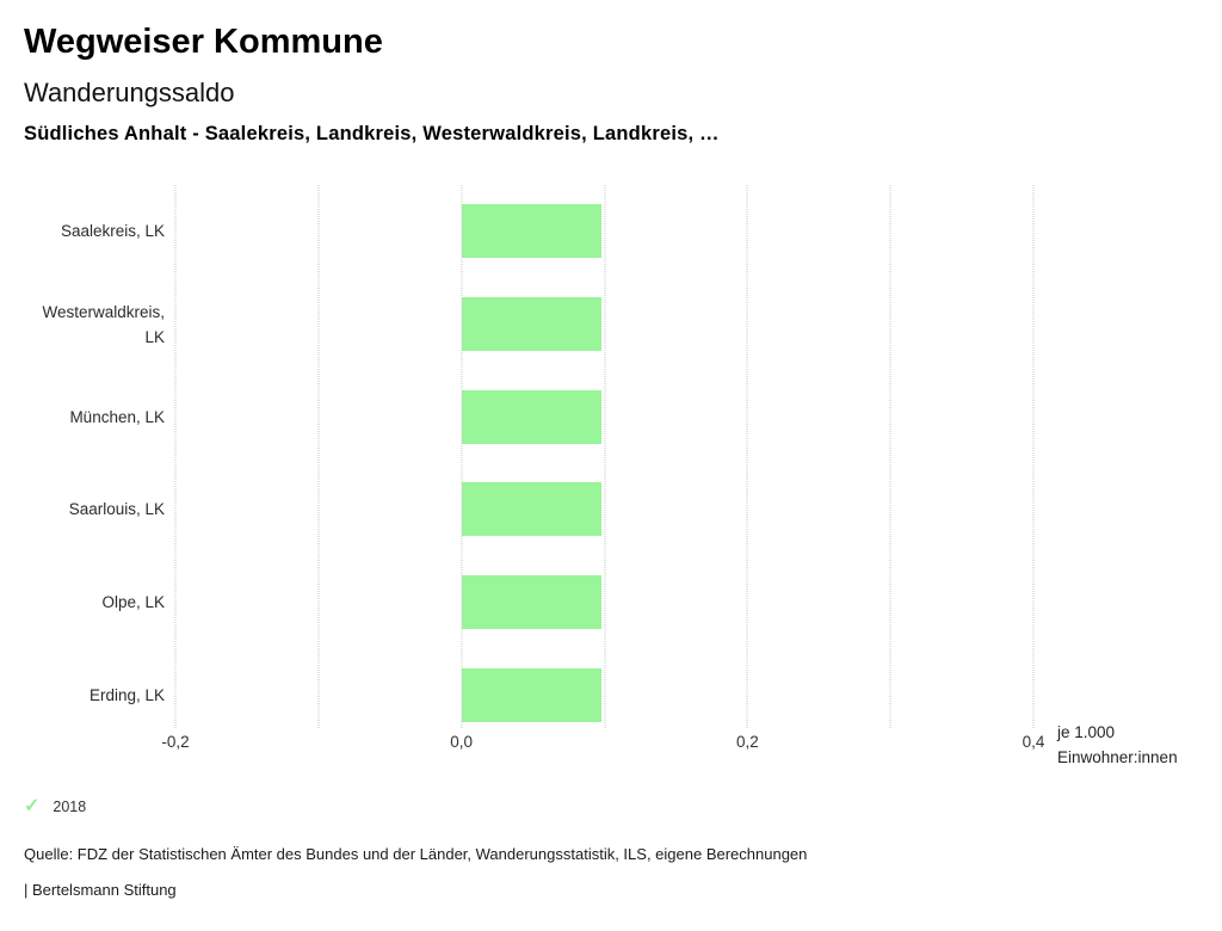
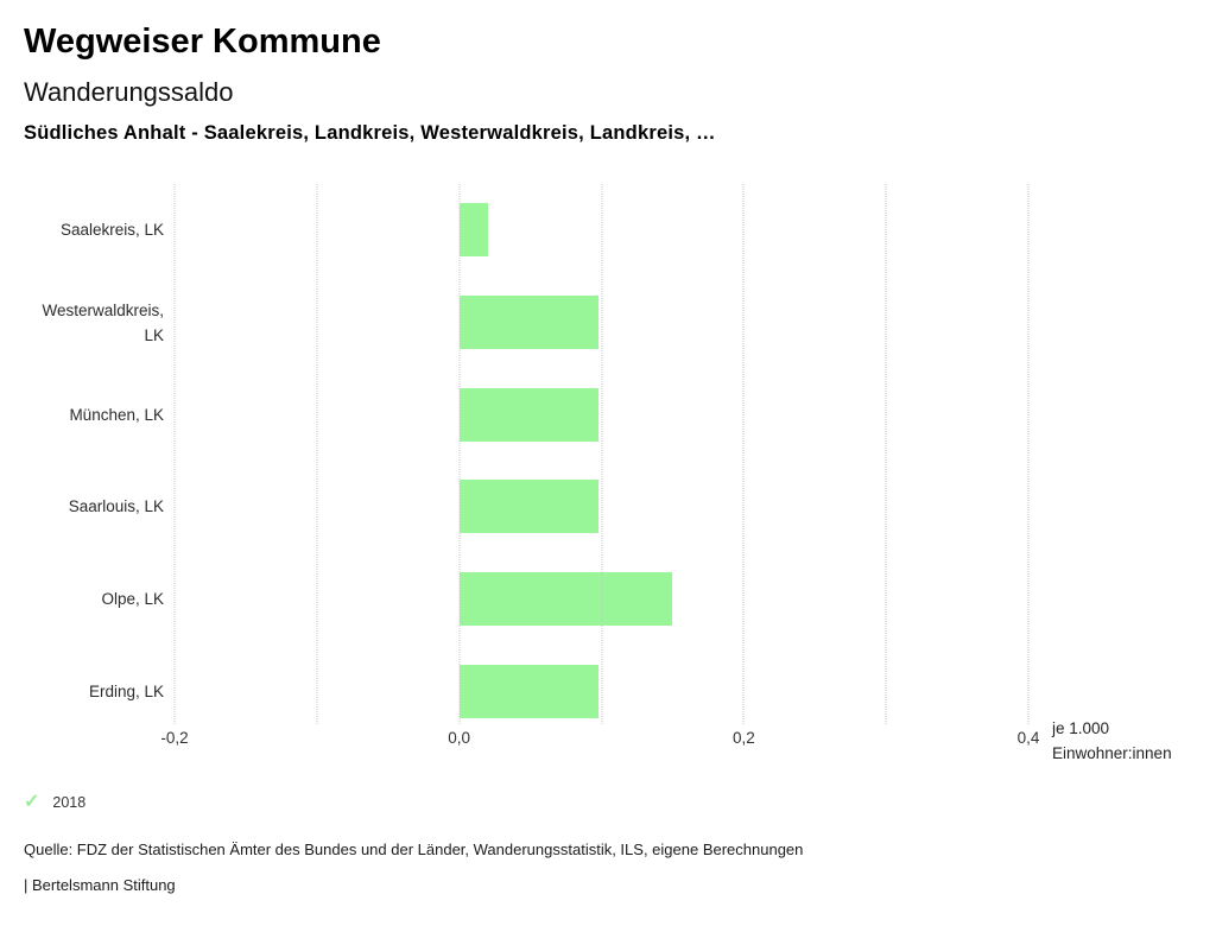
Saalekreis, LK: 0,10 -> 0,02
Olpe, LK: 0,10 -> 0,15
